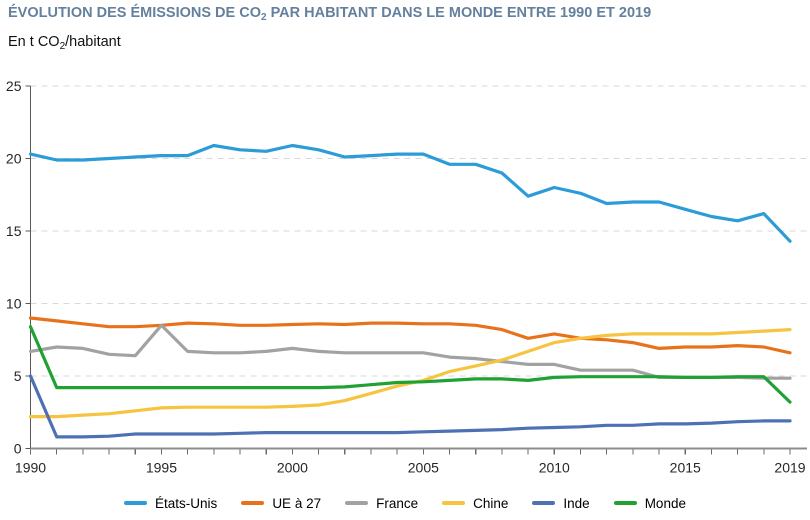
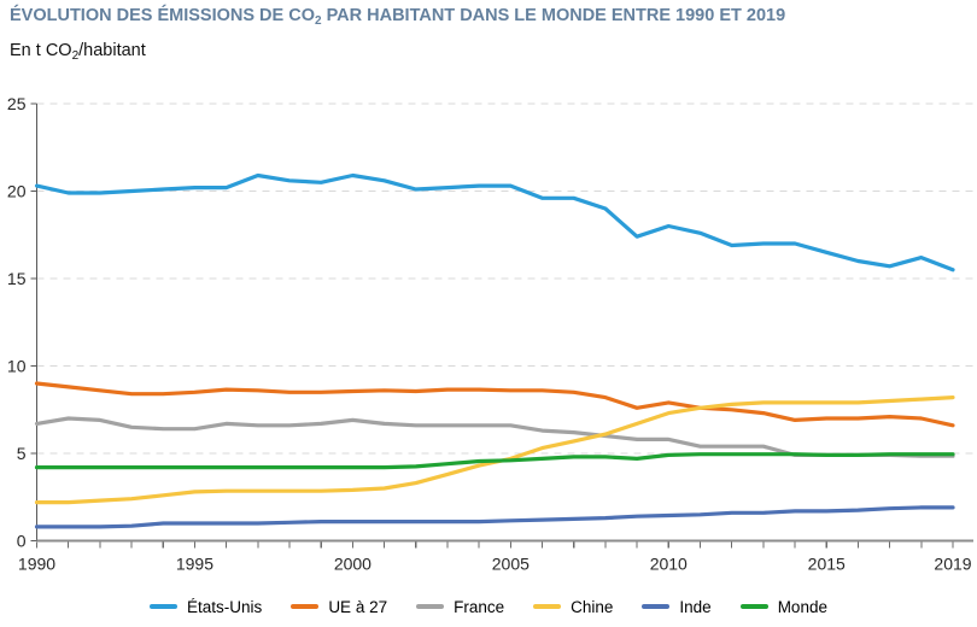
Inde/1990: 5.0 -> 0.8
Monde/1990: 8.4 -> 4.2
France/1995: 8.5 -> 6.4
États-Unis/2019: 14.3 -> 15.5
Monde/2019: 3.2 -> 5.0
